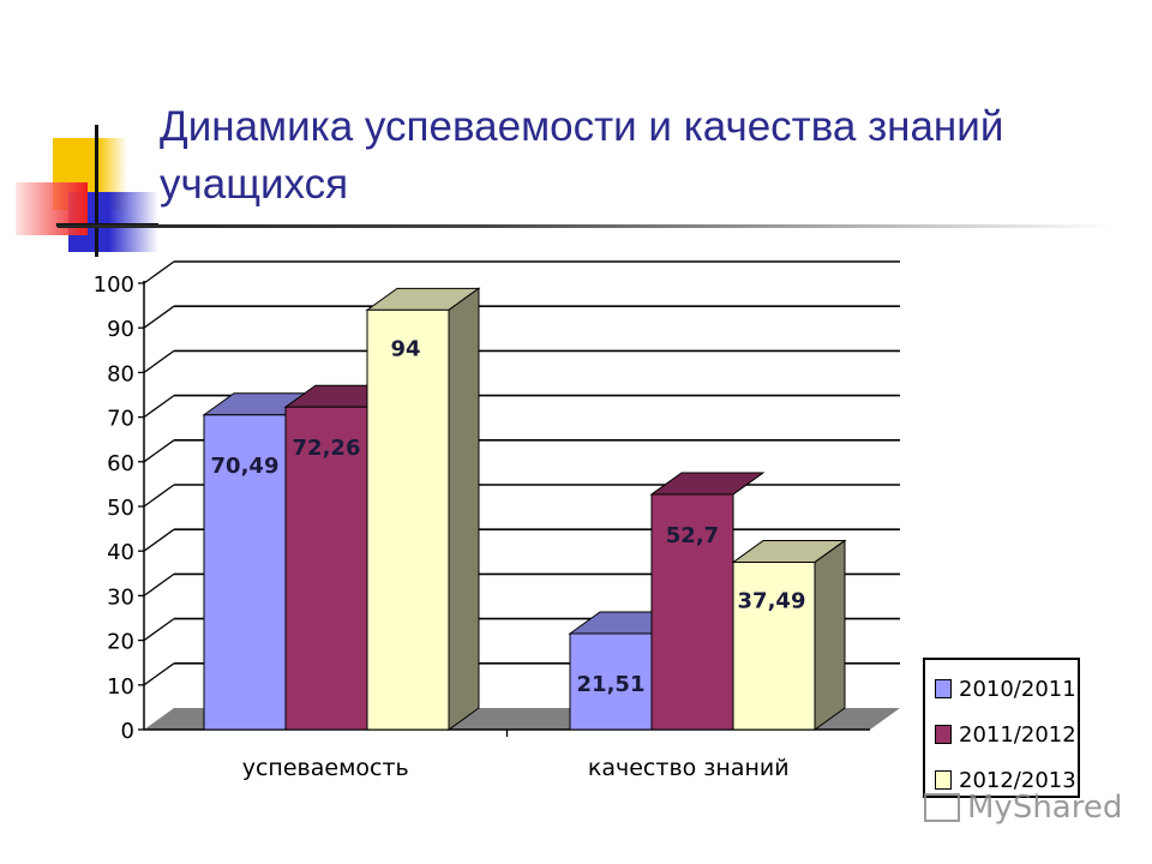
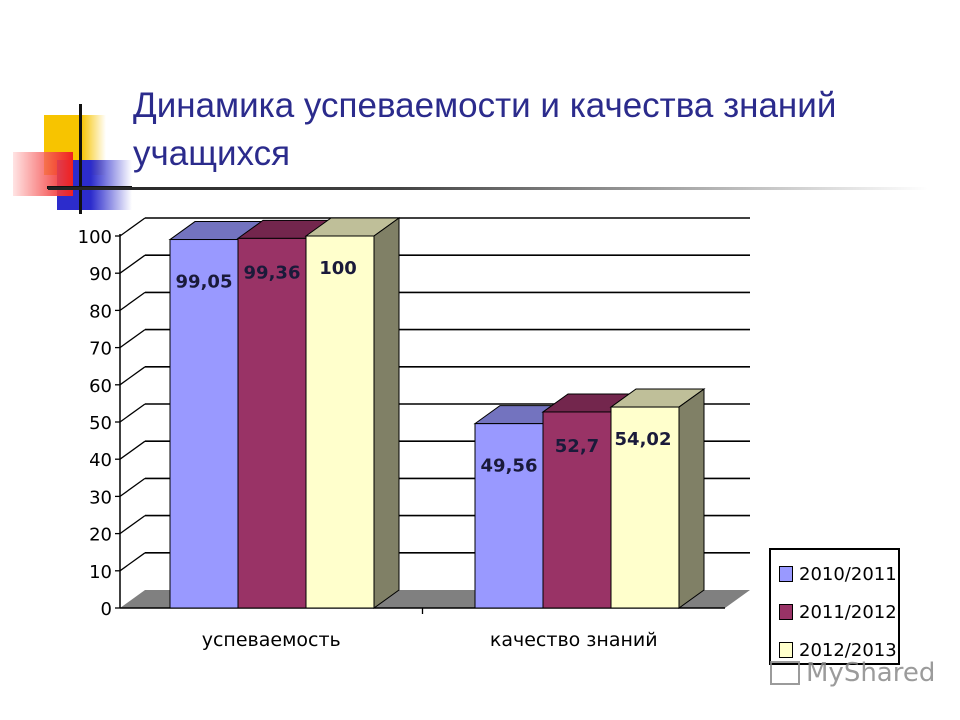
2010/2011/успеваемость: 70,49 -> 99,05
2011/2012/успеваемость: 72,26 -> 99,36
2012/2013/успеваемость: 94 -> 100
2010/2011/качество знаний: 21,51 -> 49,56
2012/2013/качество знаний: 37,49 -> 54,02
